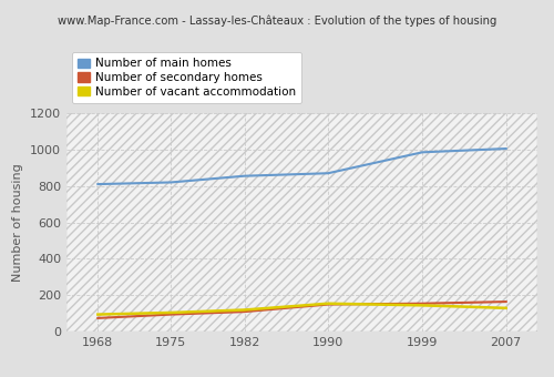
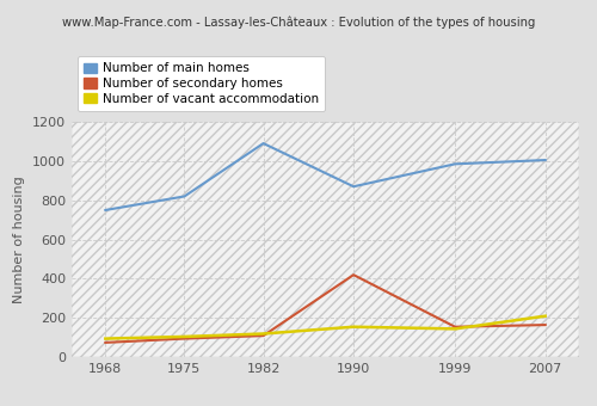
Number of main homes/1968: 810 -> 750
Number of main homes/1982: 860 -> 1090
Number of secondary homes/1990: 150 -> 420
Number of vacant accommodation/2007: 130 -> 210
